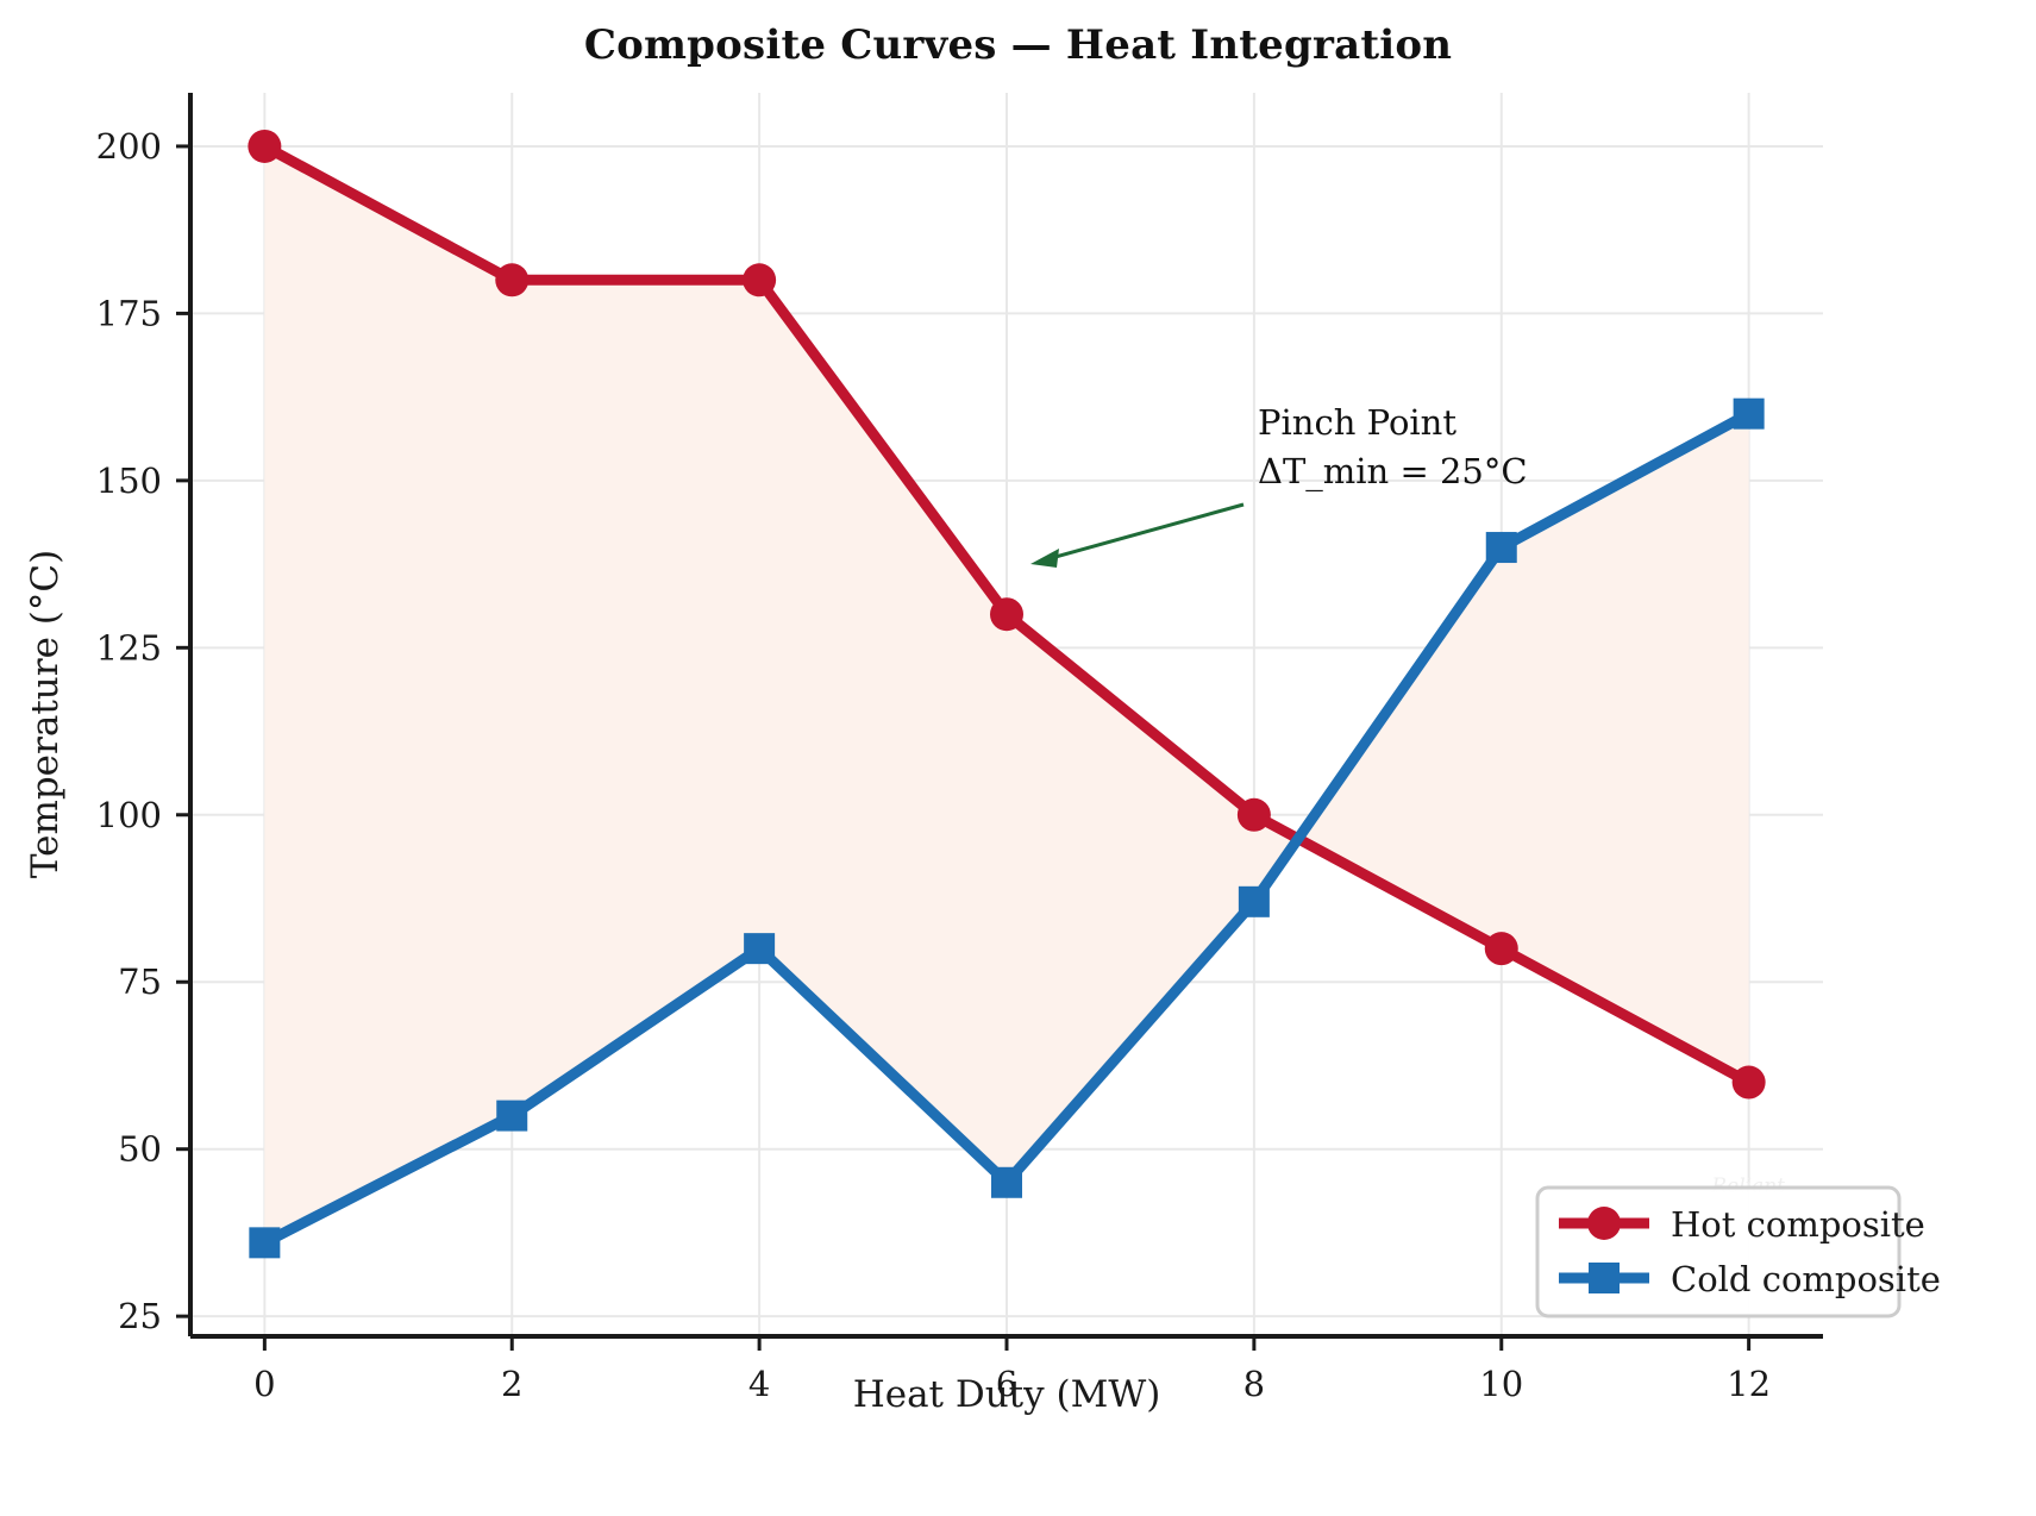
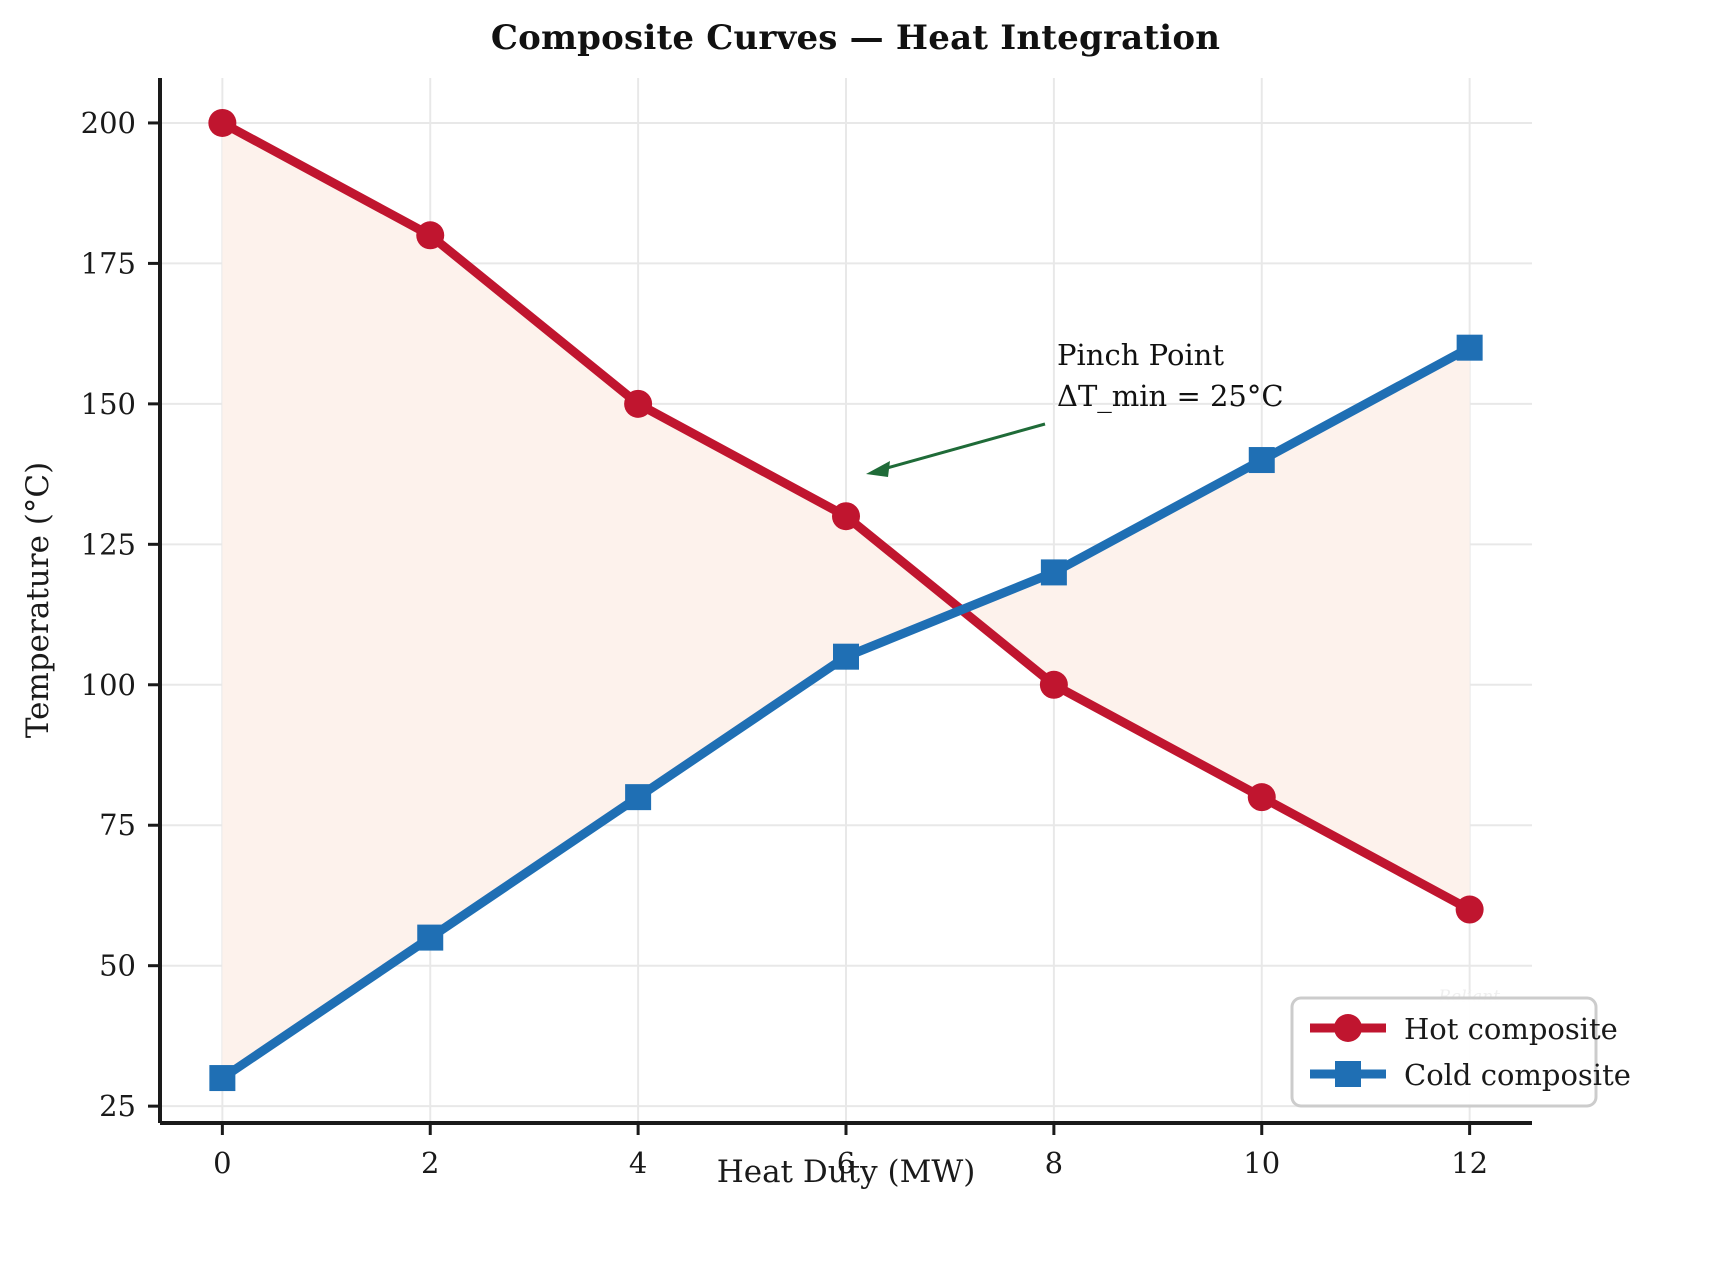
Cold composite/0: 36 -> 30
Hot composite/4: 180 -> 150
Cold composite/6: 45 -> 105
Cold composite/8: 87 -> 120
